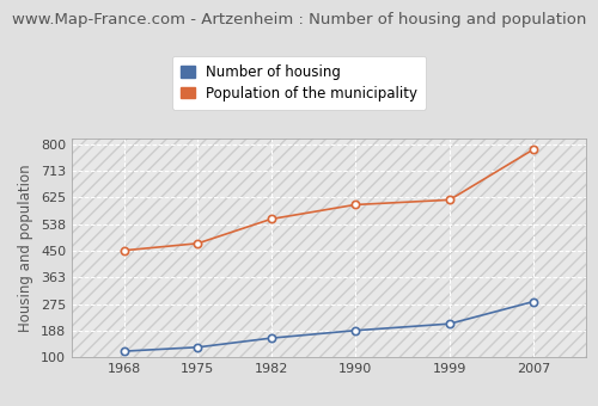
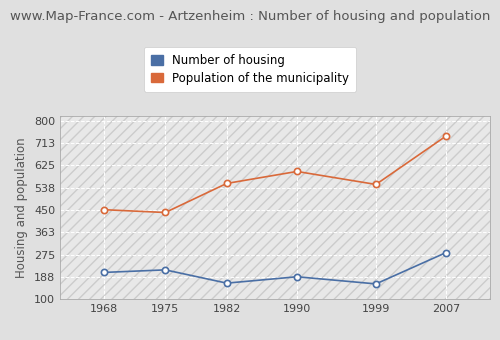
Number of housing/1968: 120 -> 205
Number of housing/1975: 133 -> 215
Population of the municipality/1975: 474 -> 440
Number of housing/1999: 210 -> 160
Population of the municipality/1999: 617 -> 550
Population of the municipality/2007: 783 -> 740
